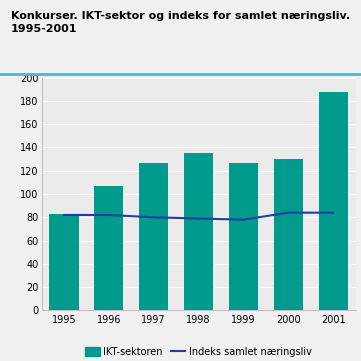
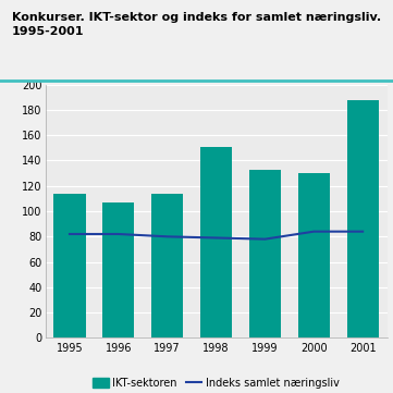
IKT-sektoren/1995: 83 -> 114
IKT-sektoren/1997: 127 -> 114
IKT-sektoren/1998: 135 -> 151
IKT-sektoren/1999: 127 -> 133
